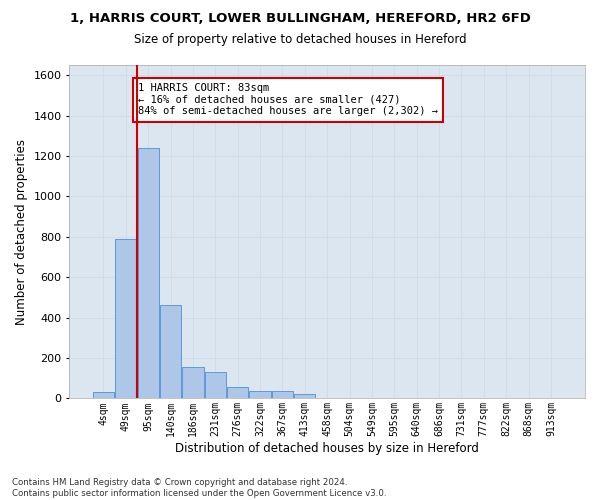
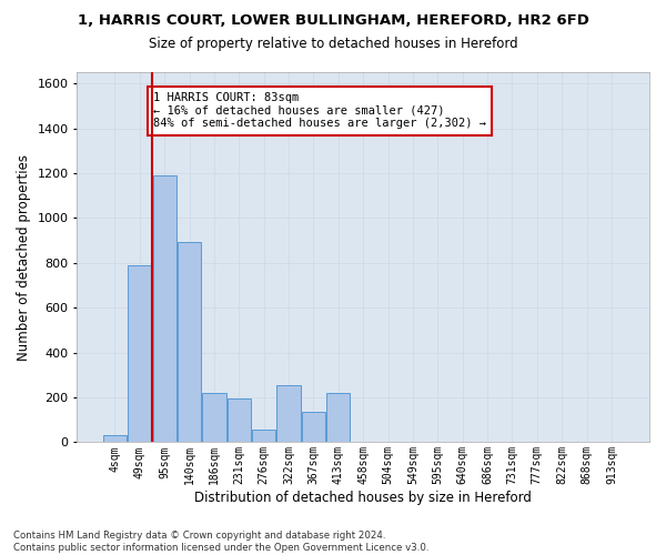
95sqm: 1240 -> 1190
140sqm: 460 -> 895
186sqm: 155 -> 220
231sqm: 130 -> 195
322sqm: 35 -> 255
367sqm: 35 -> 135
413sqm: 20 -> 220
